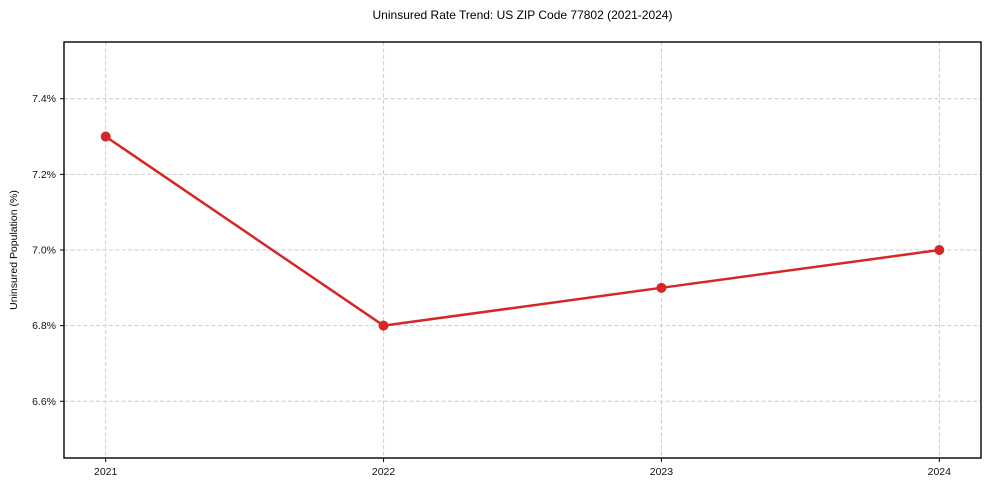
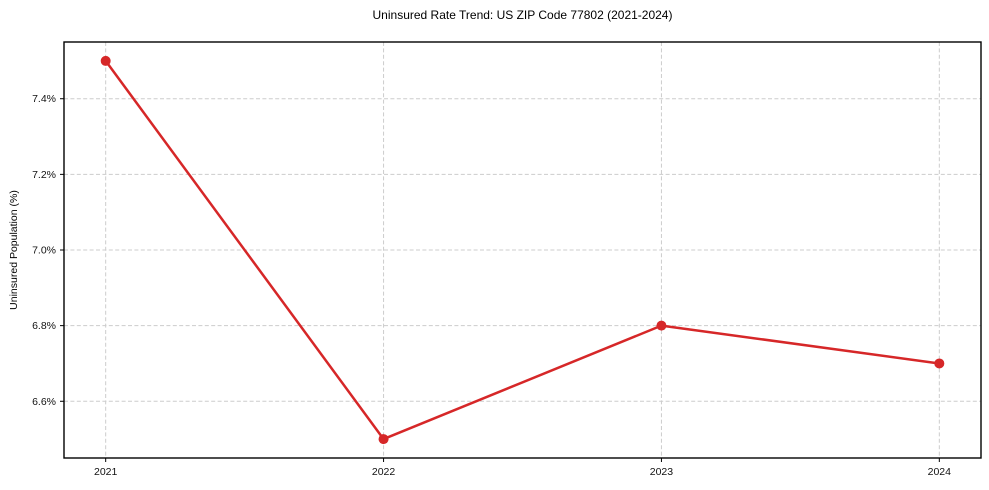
2021: 7.3% -> 7.5%
2022: 6.8% -> 6.5%
2023: 6.9% -> 6.8%
2024: 7.0% -> 6.7%
